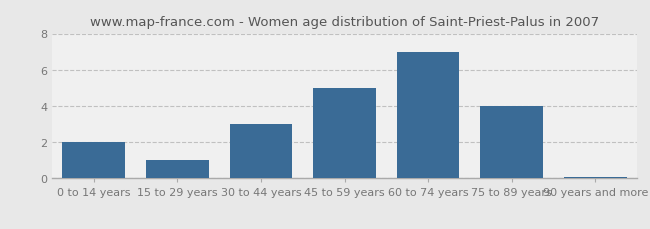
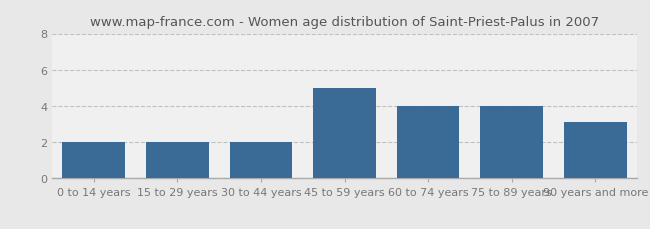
15 to 29 years: 1.0 -> 2.0
30 to 44 years: 3.0 -> 2.0
60 to 74 years: 7.0 -> 4.0
90 years and more: 0.1 -> 3.1
